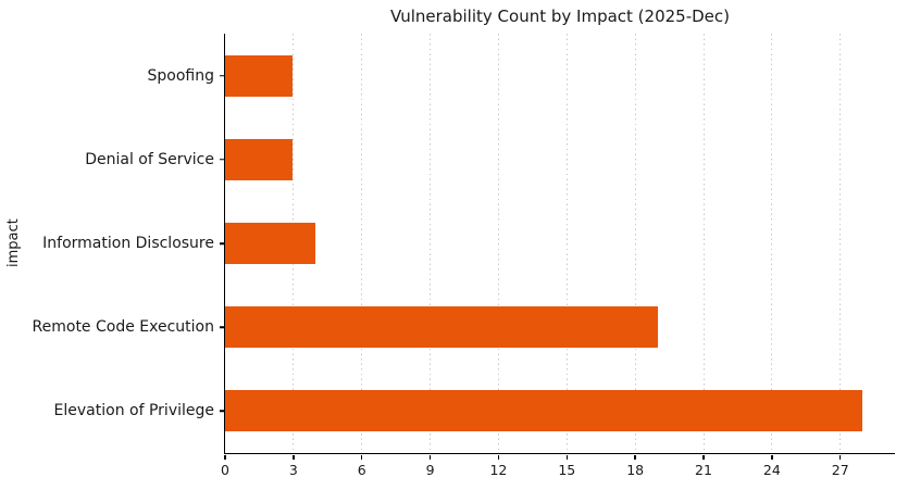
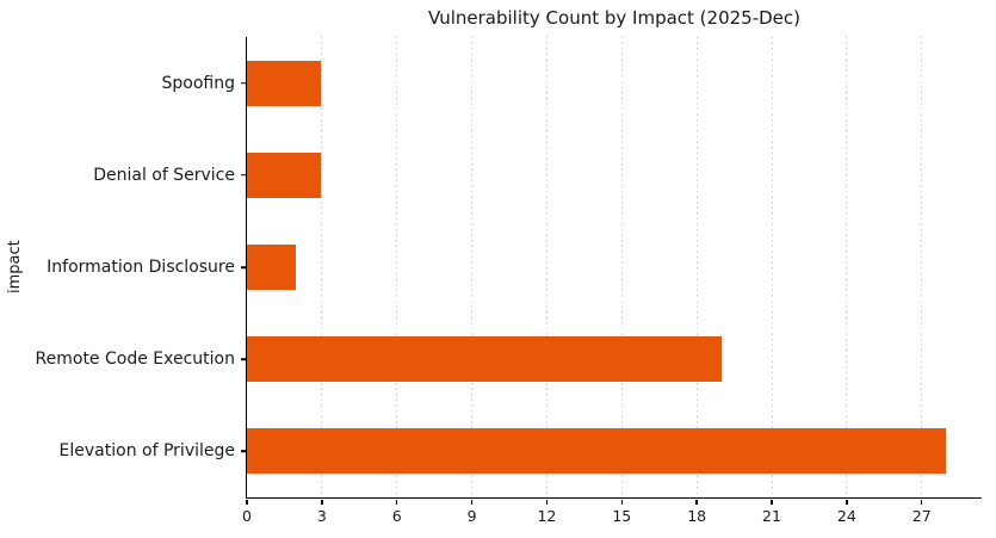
Information Disclosure: 4 -> 2
